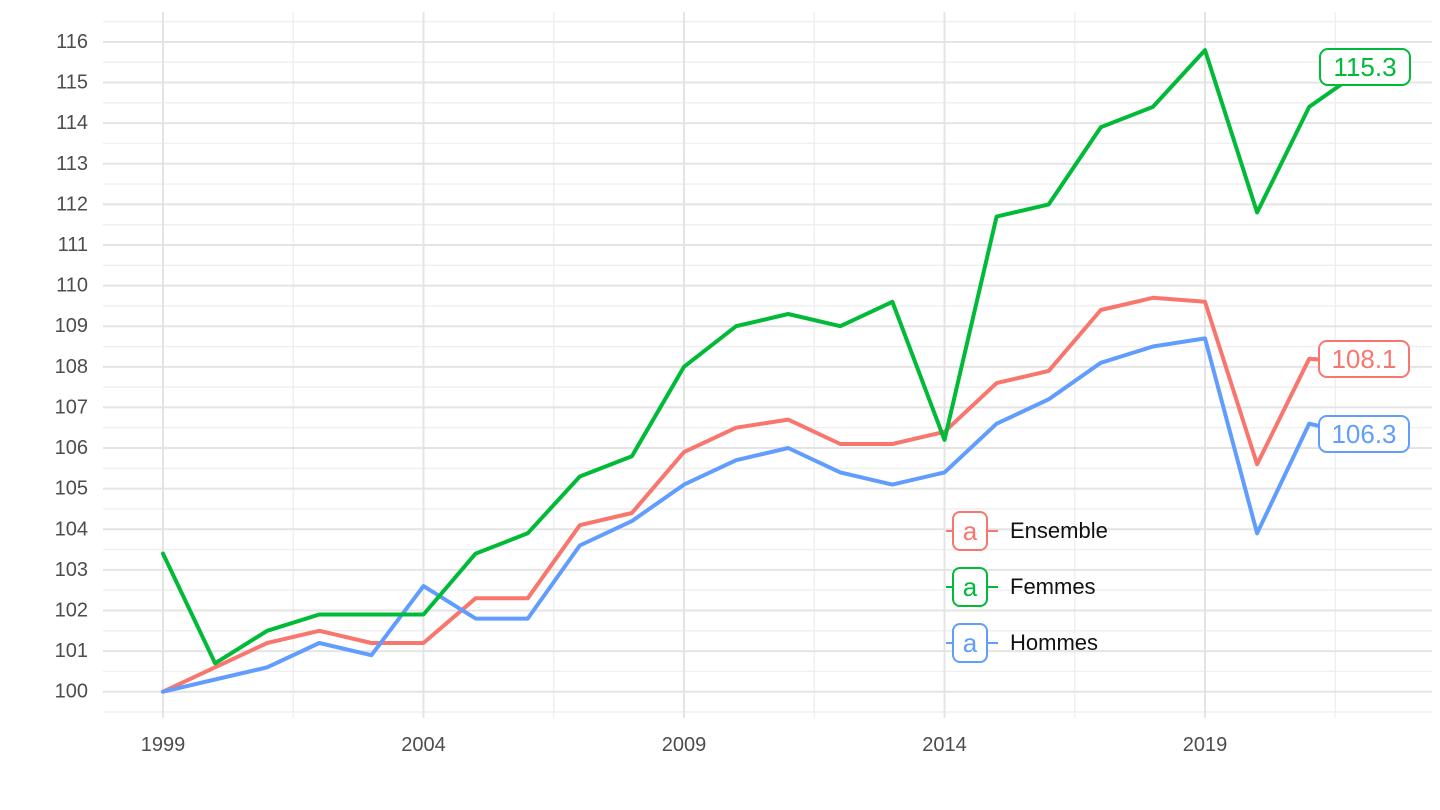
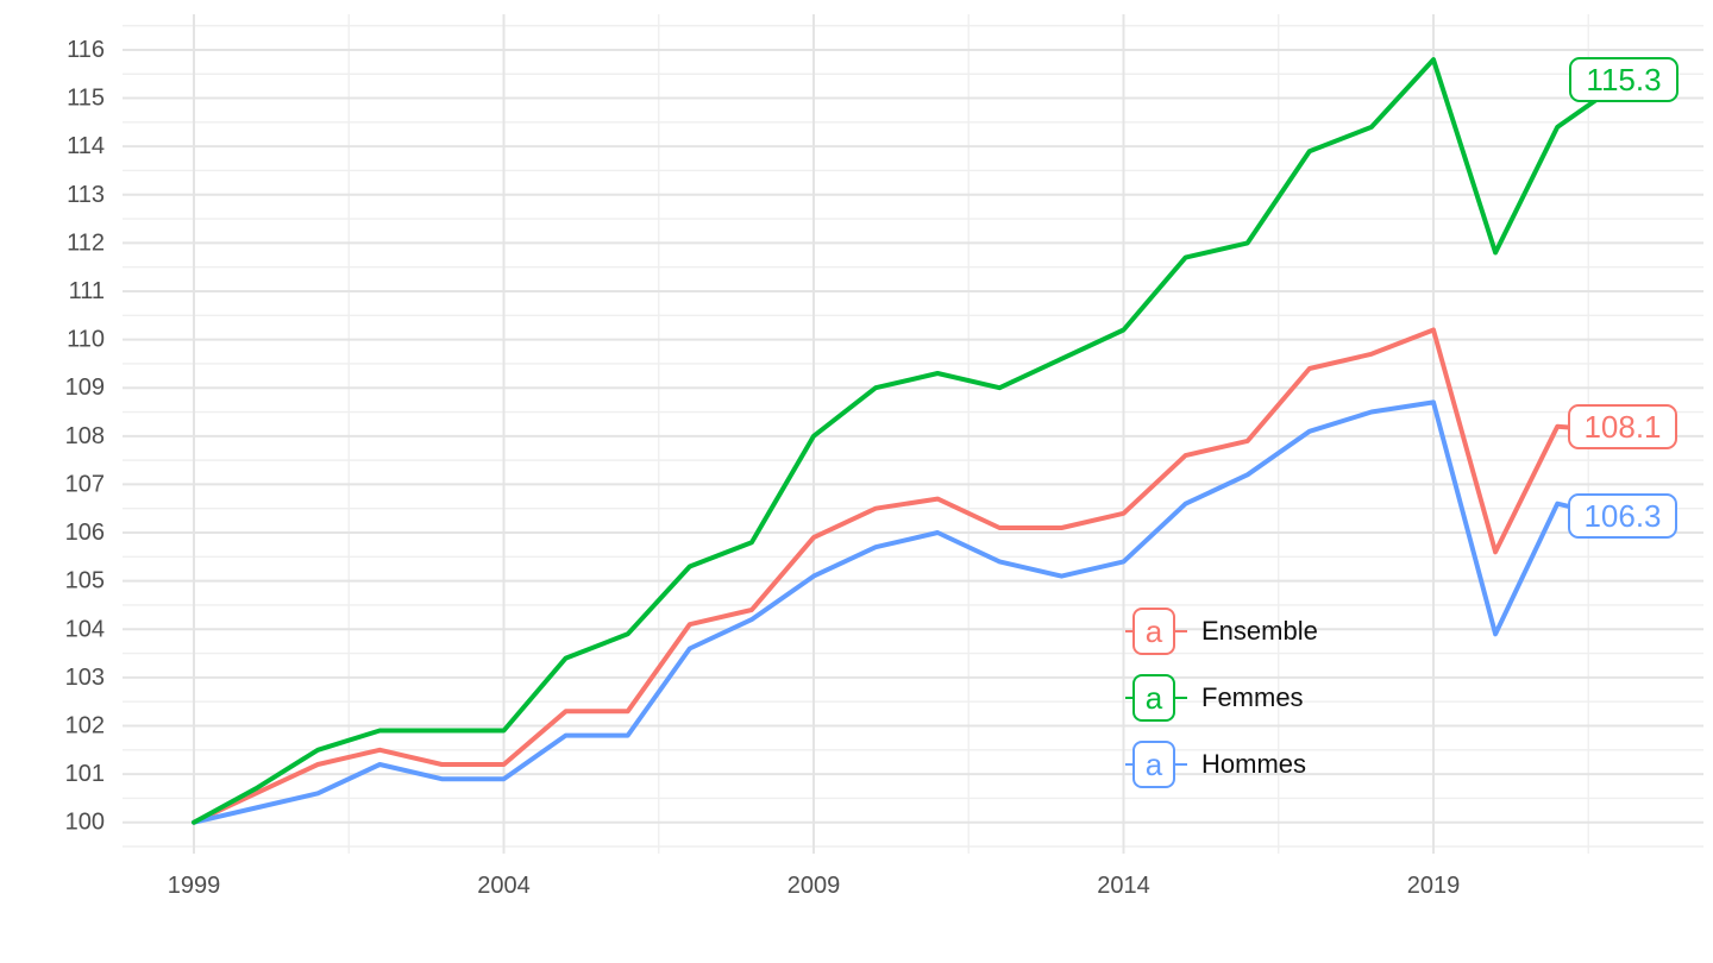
Femmes/1999: 103.4 -> 100.0
Hommes/2004: 102.6 -> 100.9
Femmes/2014: 106.2 -> 110.2
Ensemble/2019: 109.6 -> 110.2
